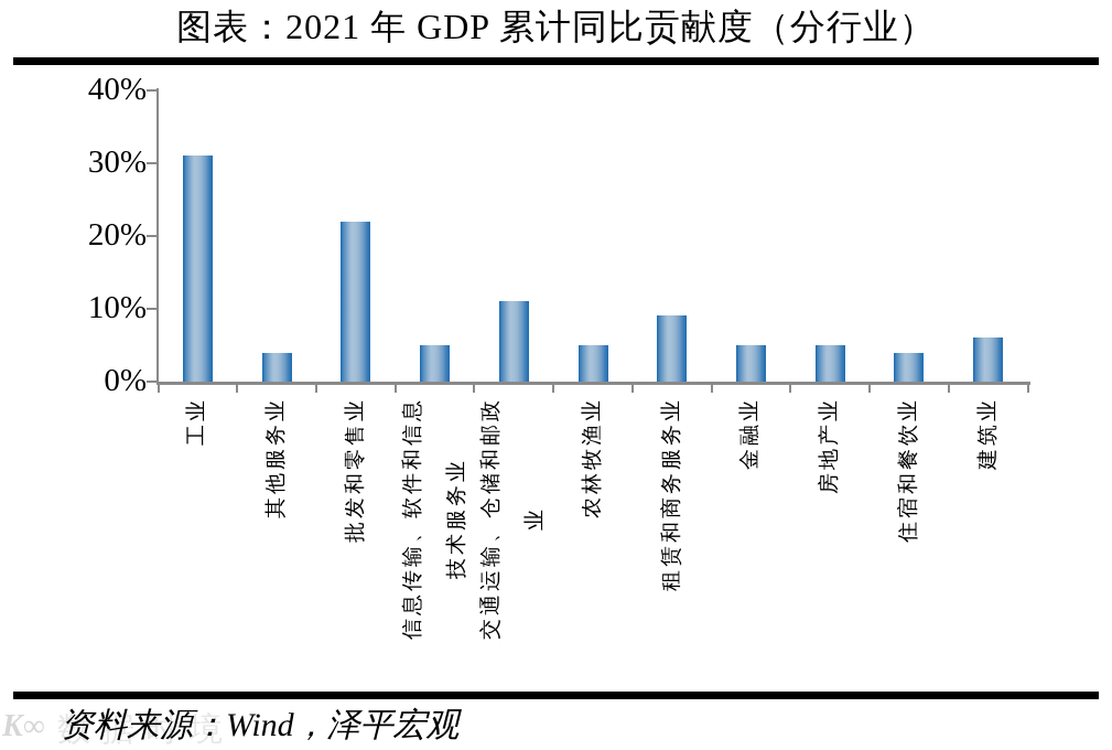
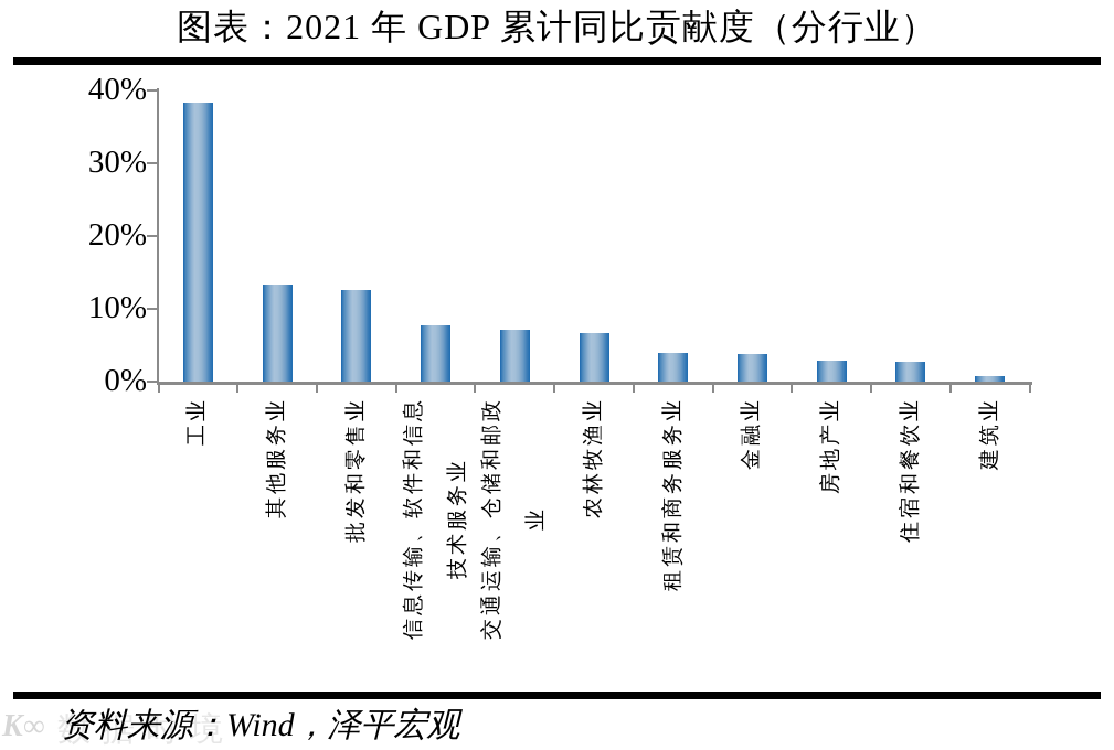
工业: 31% -> 38%
其他服务业: 4% -> 13%
批发和零售业: 22% -> 12%
信息传输、软件和信息 技术服务业: 5% -> 8%
交通运输、仓储和邮政 业: 11% -> 7%
农林牧渔业: 5% -> 7%
租赁和商务服务业: 9% -> 4%
金融业: 5% -> 4%
房地产业: 5% -> 3%
住宿和餐饮业: 4% -> 3%
建筑业: 6% -> 1%
